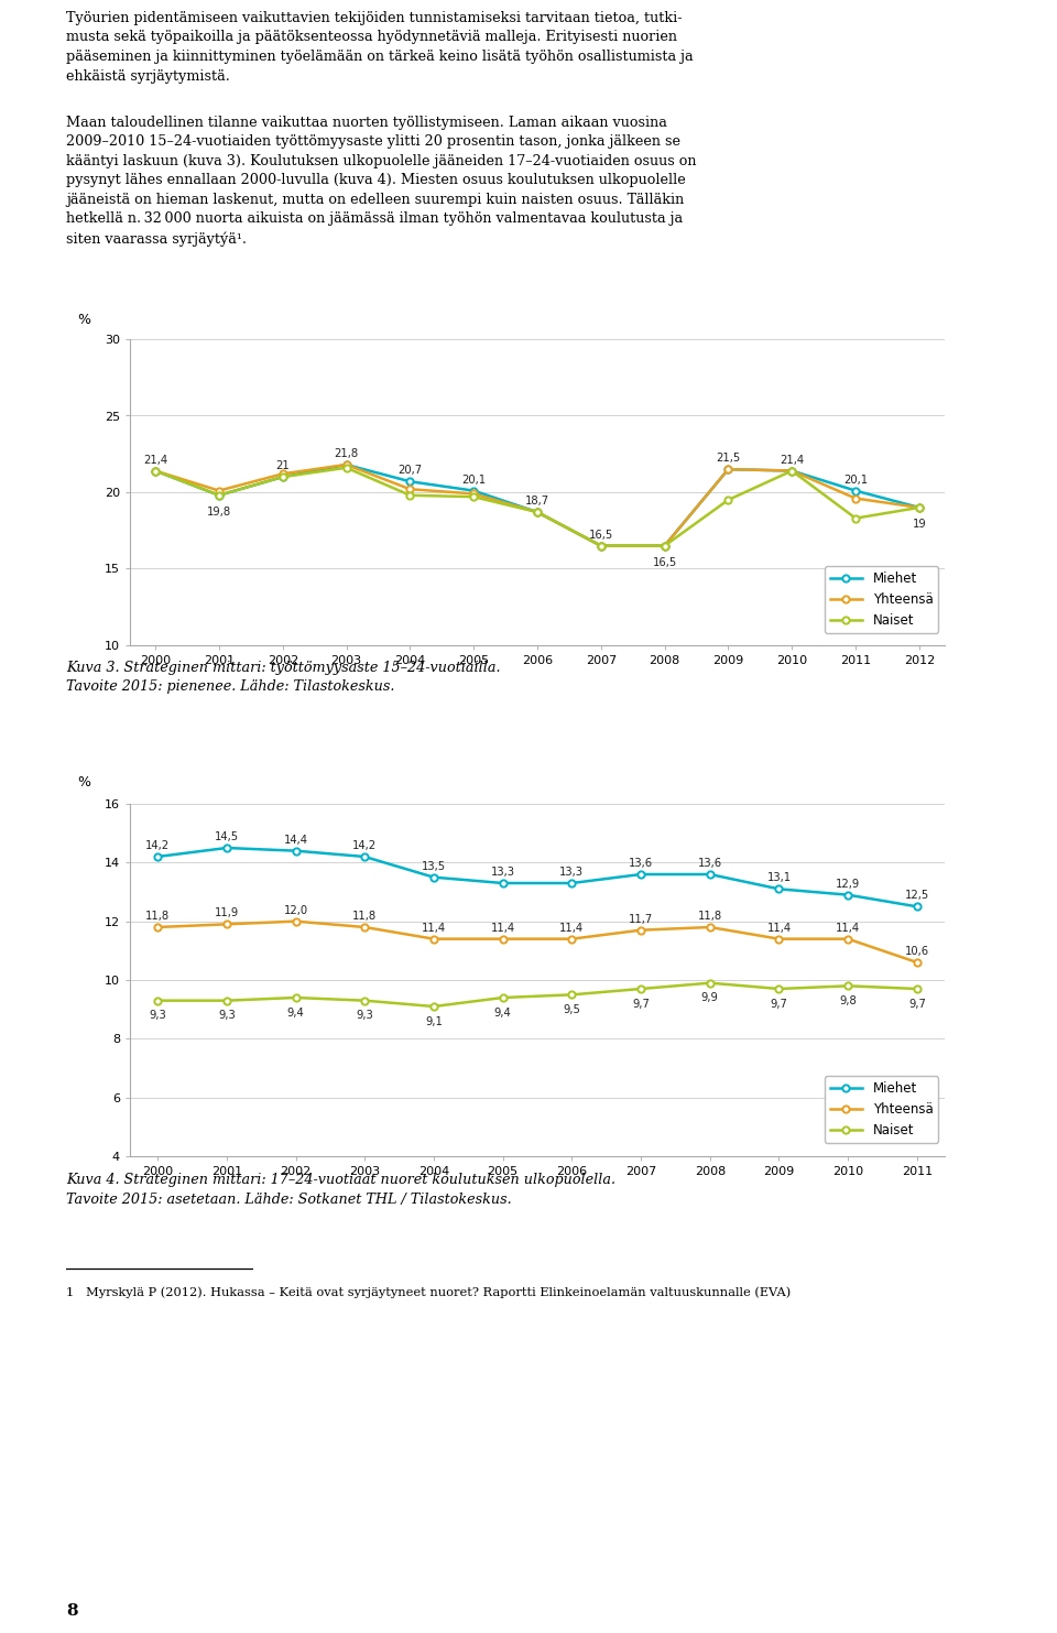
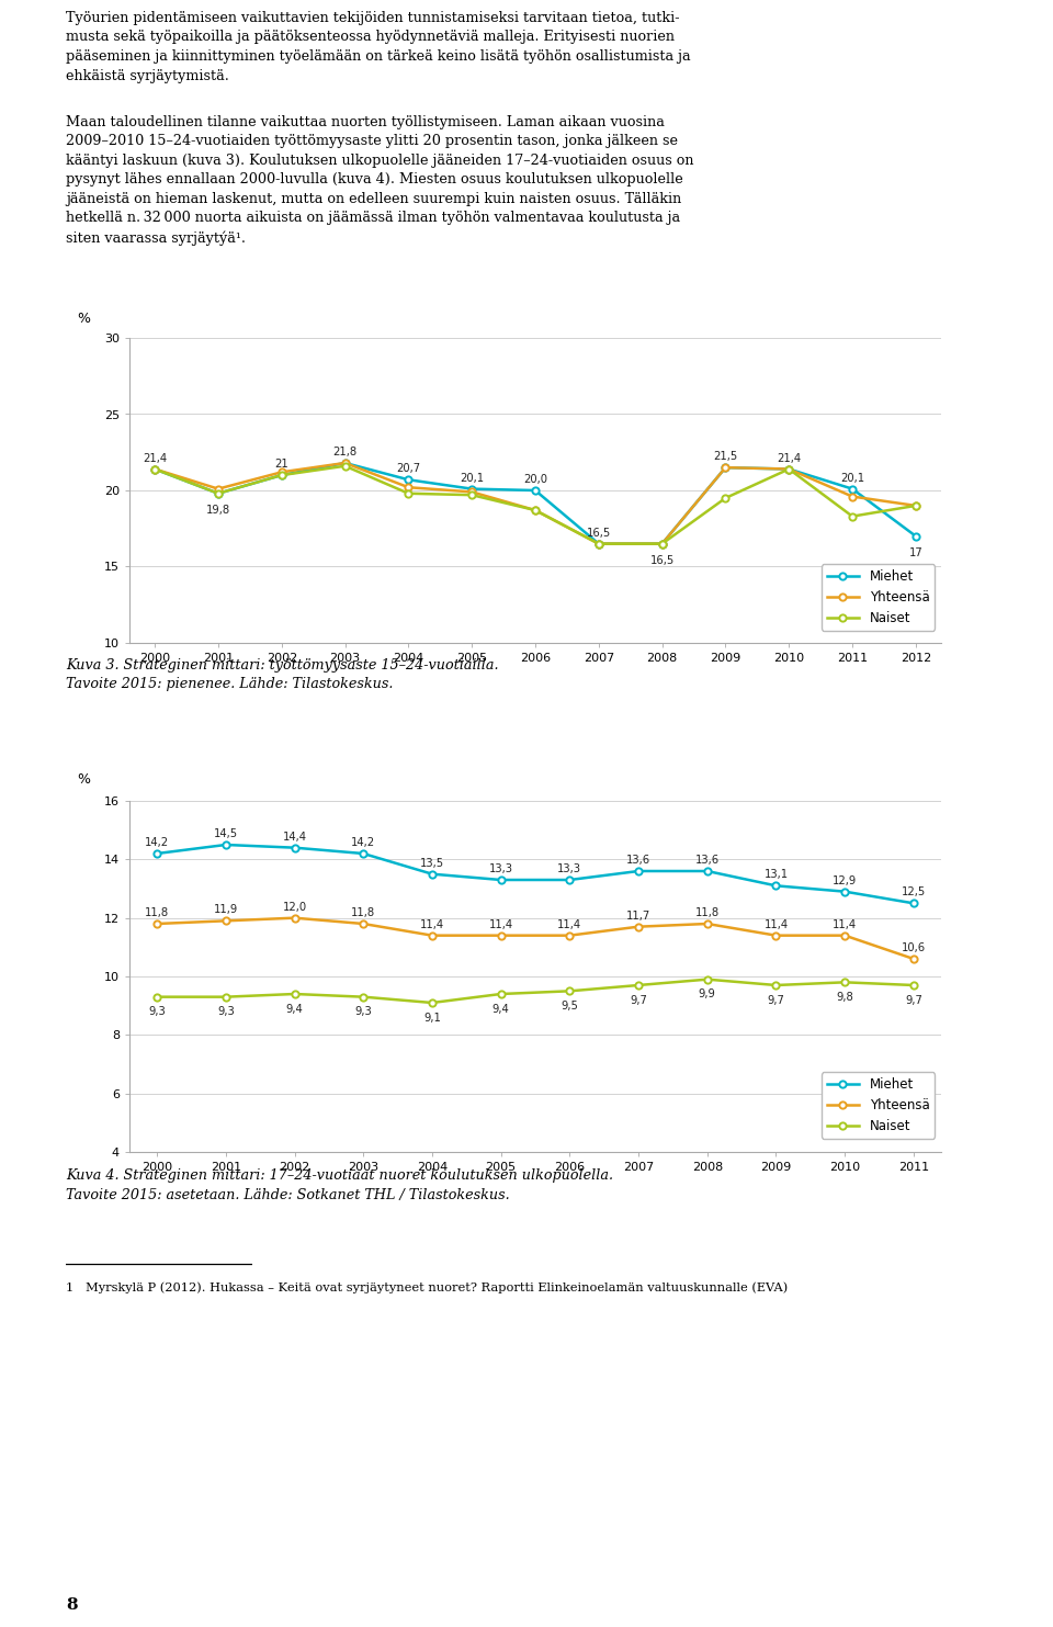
Miehet/2006: 18,7 -> 20,0
Miehet/2012: 19 -> 17
